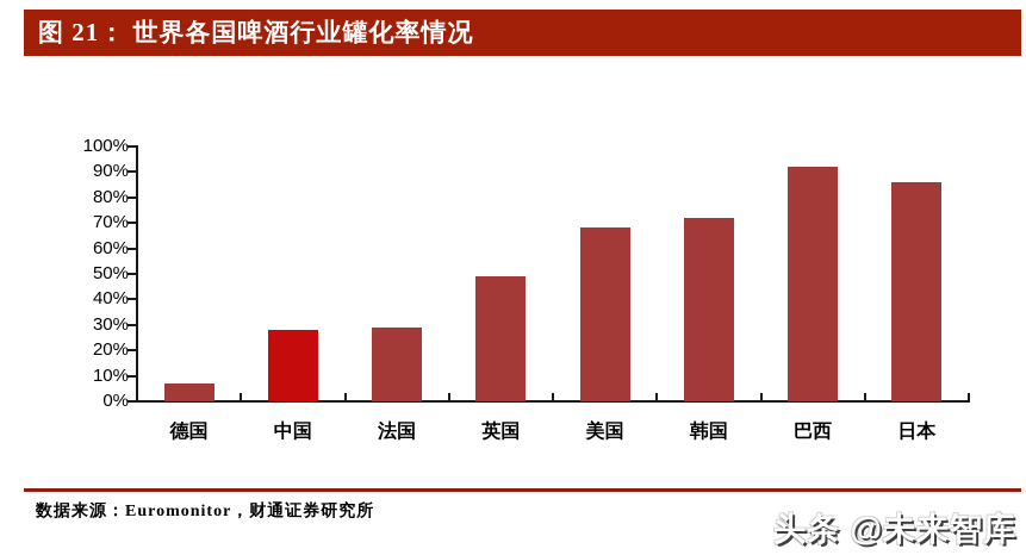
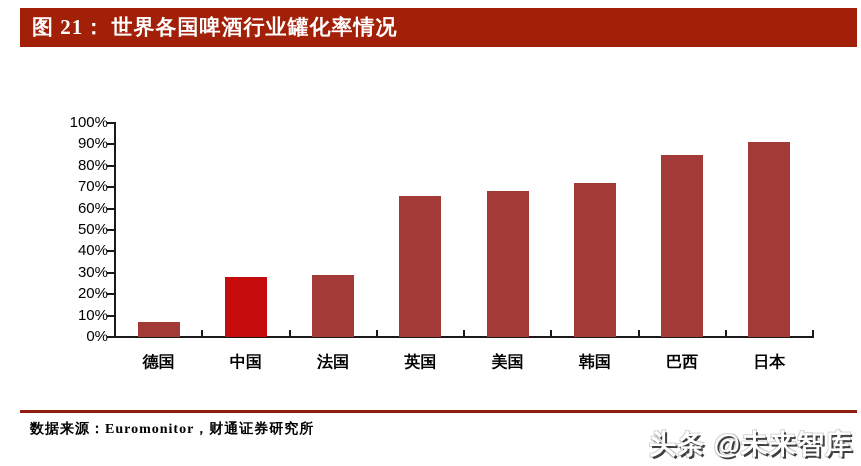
英国: 49% -> 66%
巴西: 92% -> 85%
日本: 86% -> 91%
